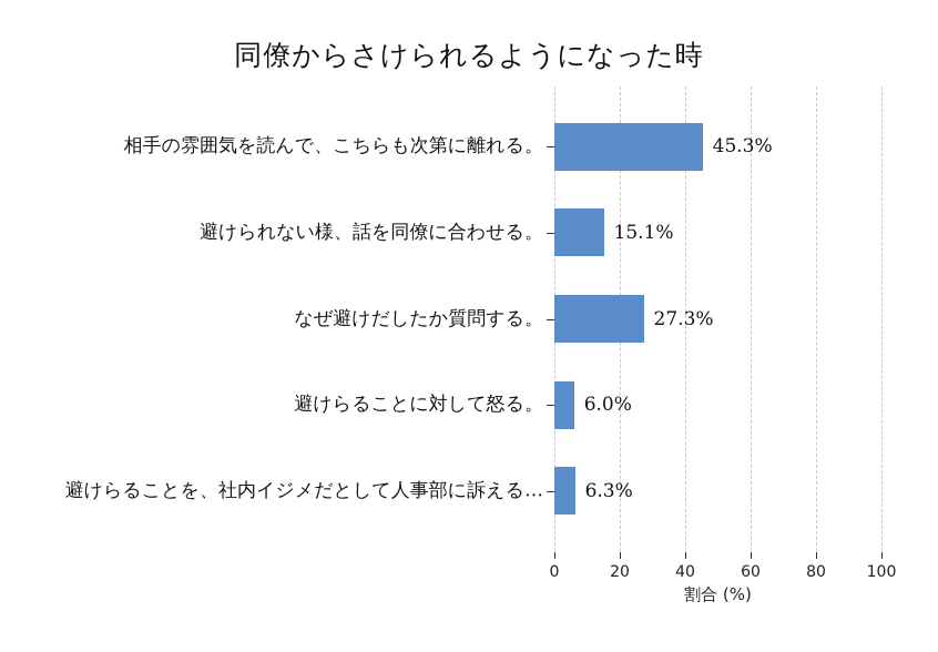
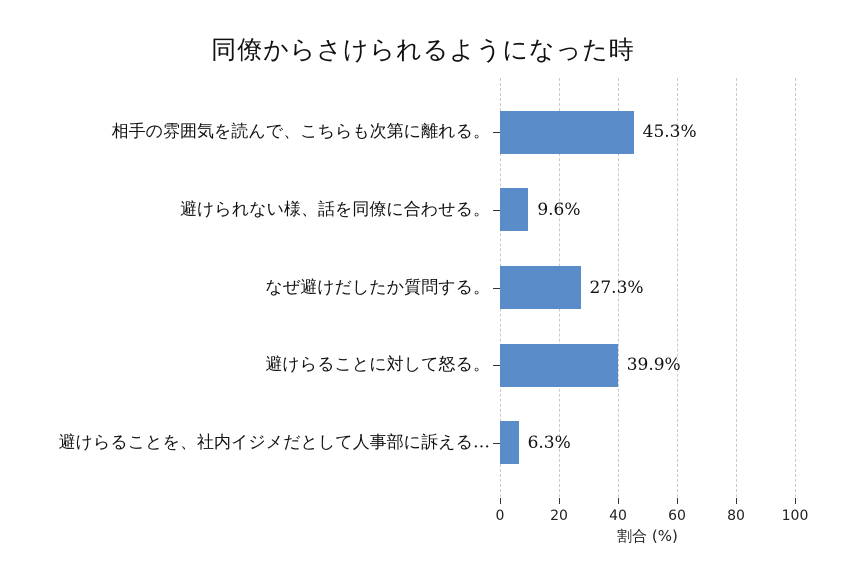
避けられない様、話を同僚に合わせる。: 15.1% -> 9.6%
避けらることに対して怒る。: 6.0% -> 39.9%
